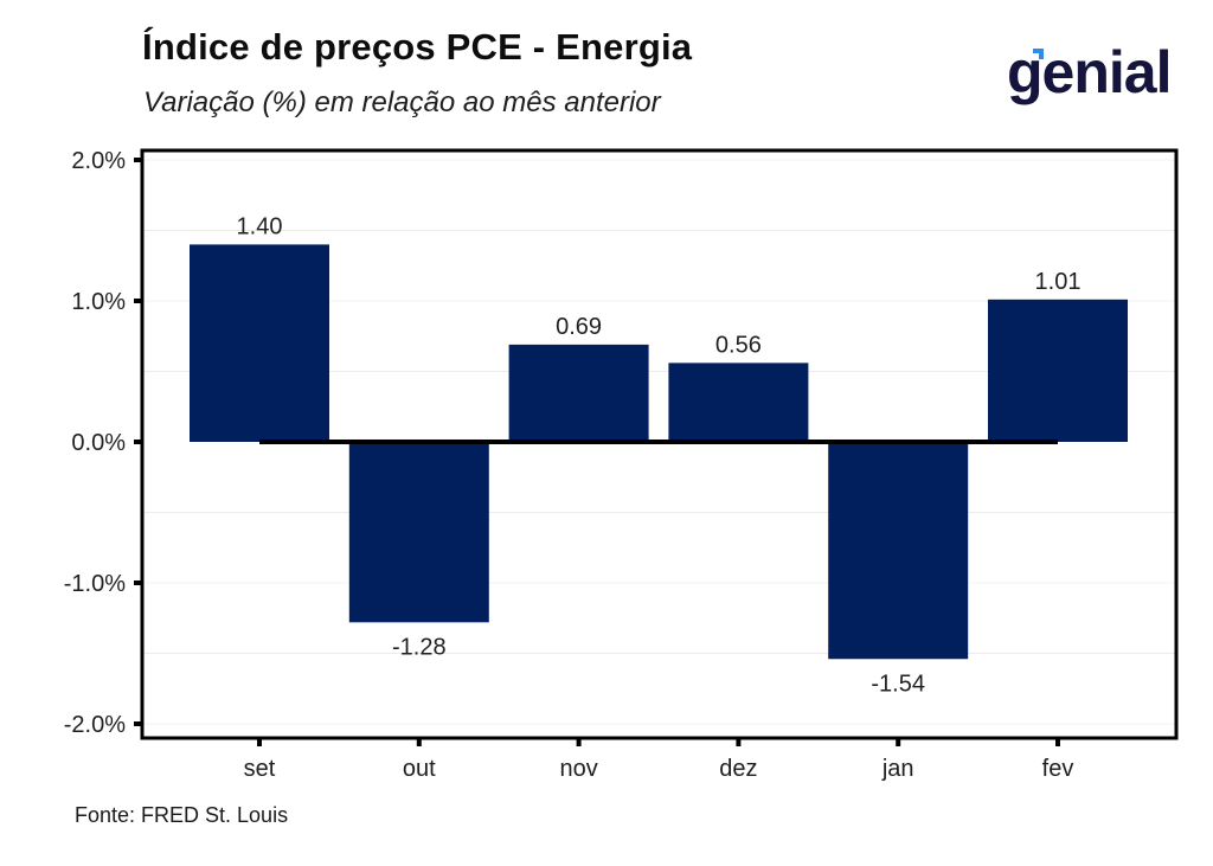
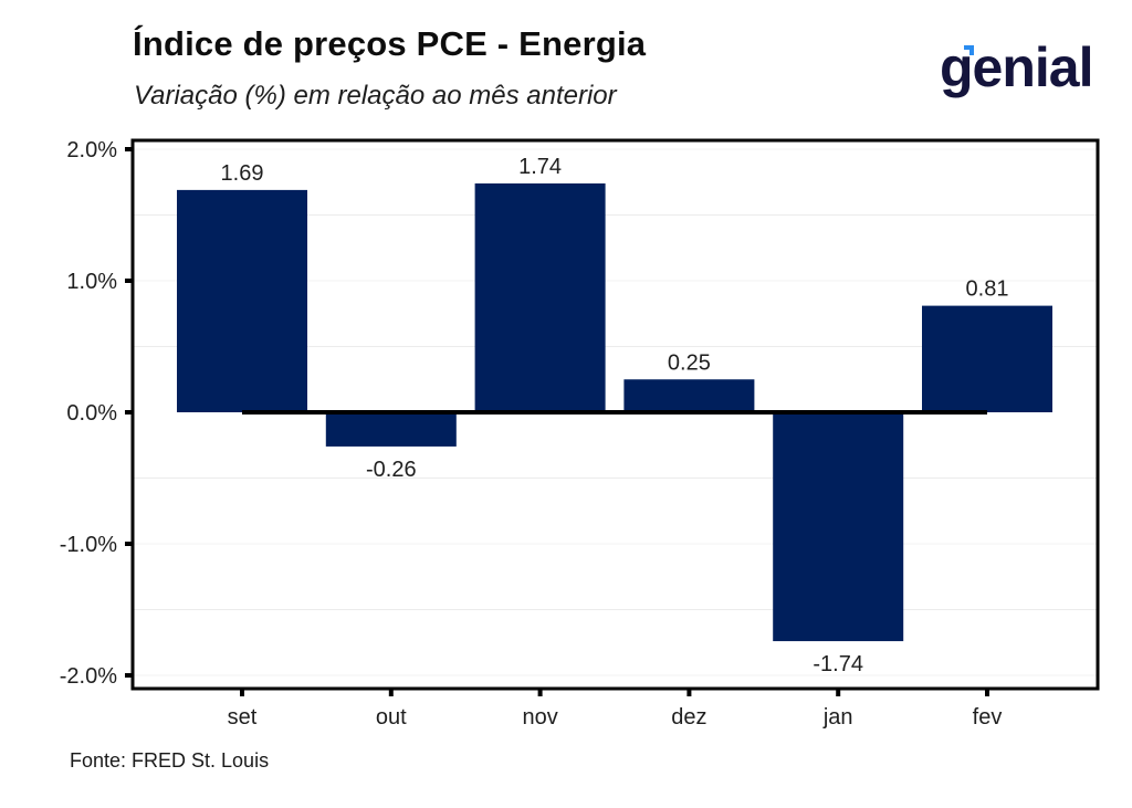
set: 1.40 -> 1.69
out: -1.28 -> -0.26
nov: 0.69 -> 1.74
dez: 0.56 -> 0.25
jan: -1.54 -> -1.74
fev: 1.01 -> 0.81
